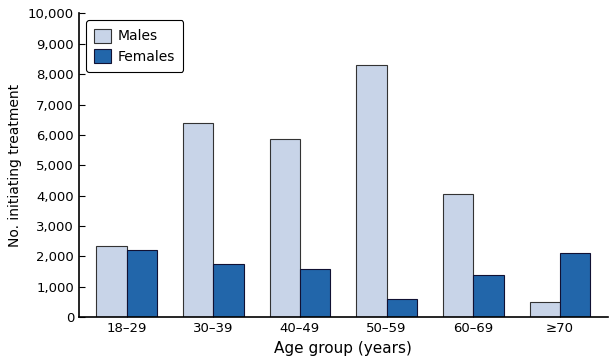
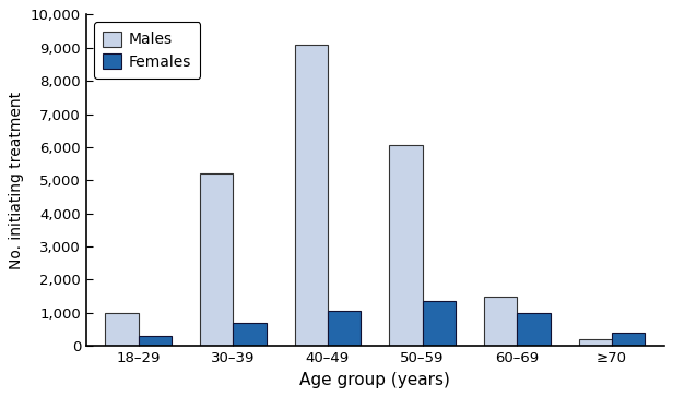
Males/18–29: 2,350 -> 1,000
Females/18–29: 2,200 -> 300
Males/30–39: 6,400 -> 5,200
Females/30–39: 1,750 -> 700
Males/40–49: 5,850 -> 9,100
Females/40–49: 1,600 -> 1,050
Males/50–59: 8,300 -> 6,050
Females/50–59: 600 -> 1,350
Males/60–69: 4,050 -> 1,500
Females/60–69: 1,400 -> 1,000
Males/≥70: 500 -> 200
Females/≥70: 2,100 -> 400
